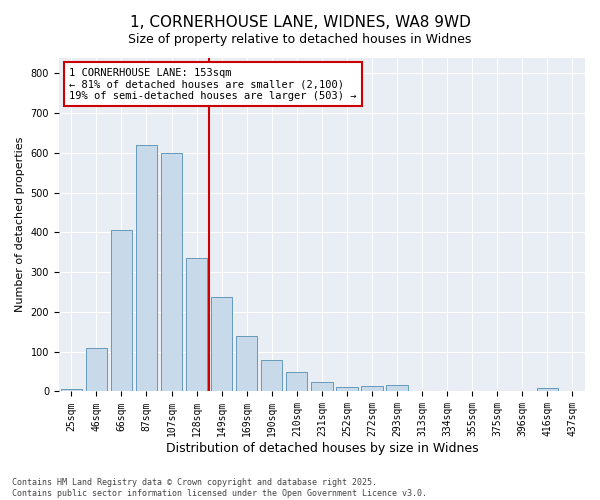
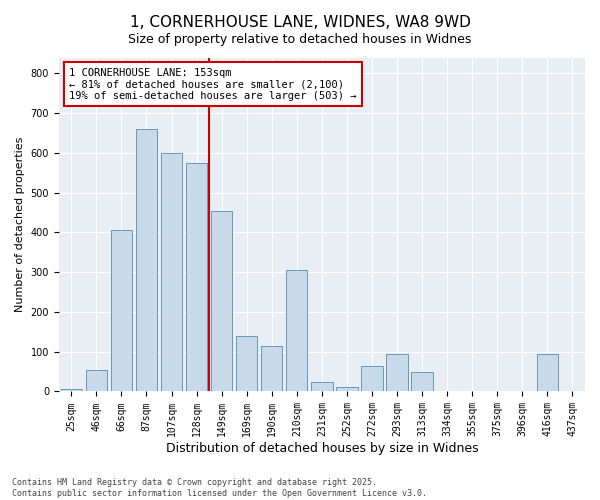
46sqm: 110 -> 55
87sqm: 620 -> 660
128sqm: 335 -> 575
149sqm: 238 -> 455
190sqm: 78 -> 115
210sqm: 50 -> 305
272sqm: 15 -> 65
293sqm: 16 -> 95
313sqm: 2 -> 50
416sqm: 8 -> 95
